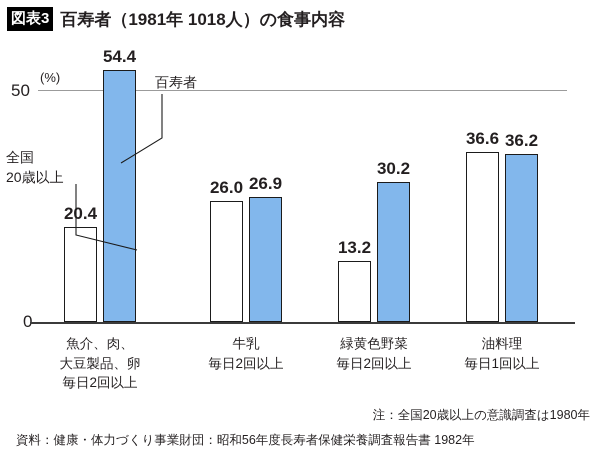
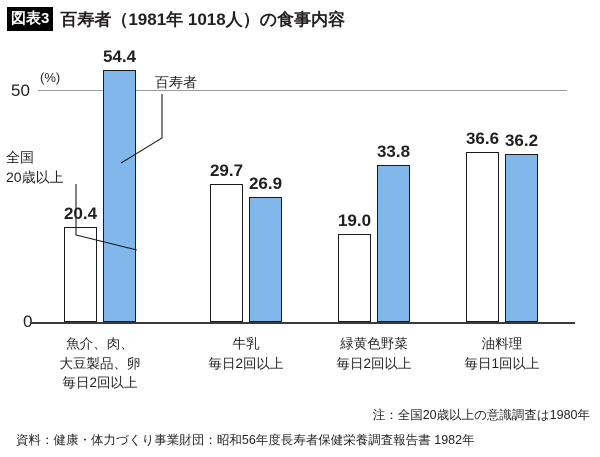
全国20歳以上/牛乳 毎日2回以上: 26.0 -> 29.7
全国20歳以上/緑黄色野菜 毎日2回以上: 13.2 -> 19.0
百寿者/緑黄色野菜 毎日2回以上: 30.2 -> 33.8
